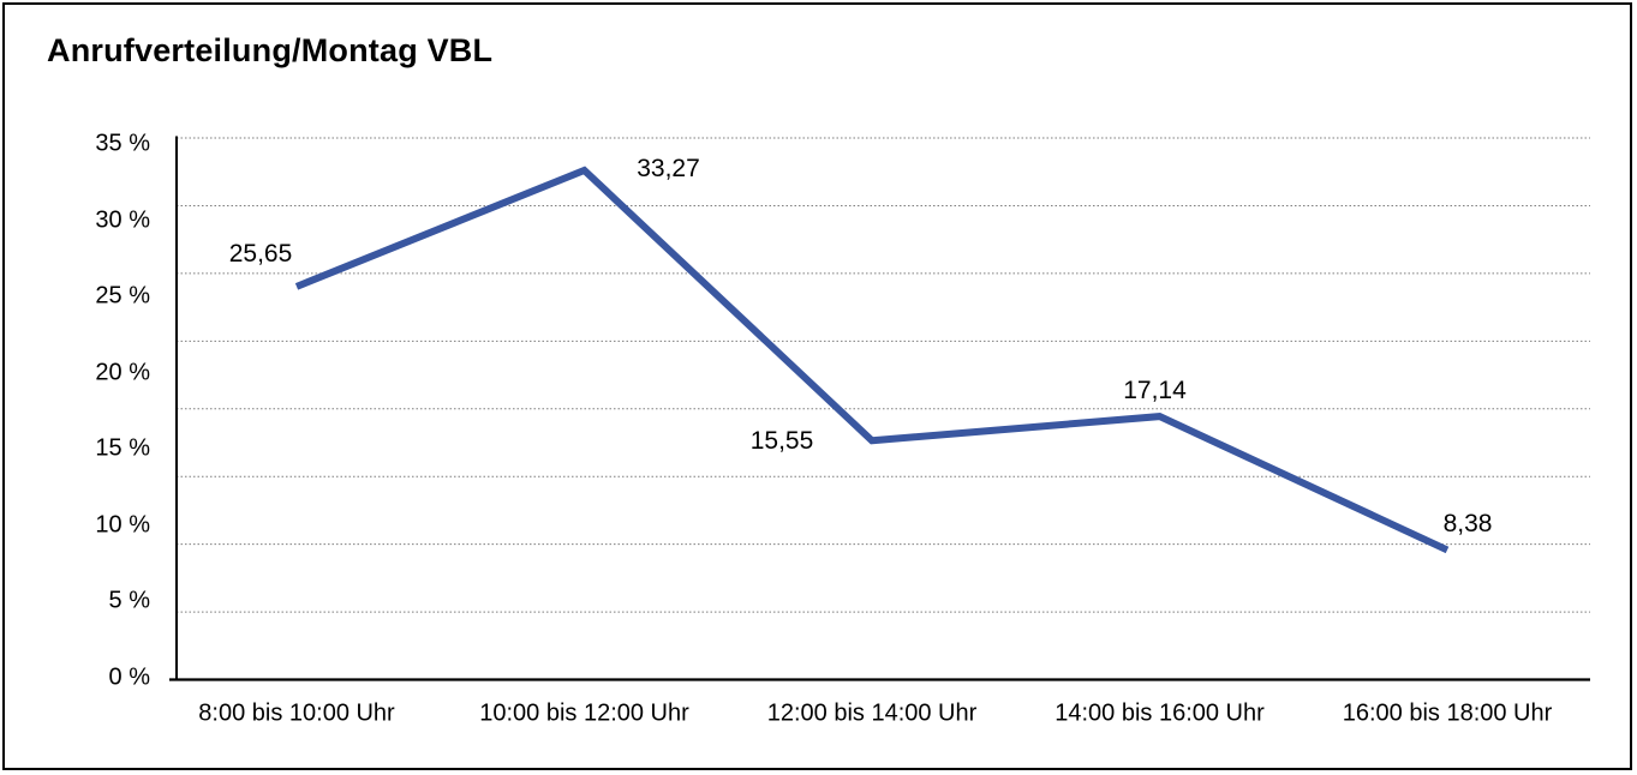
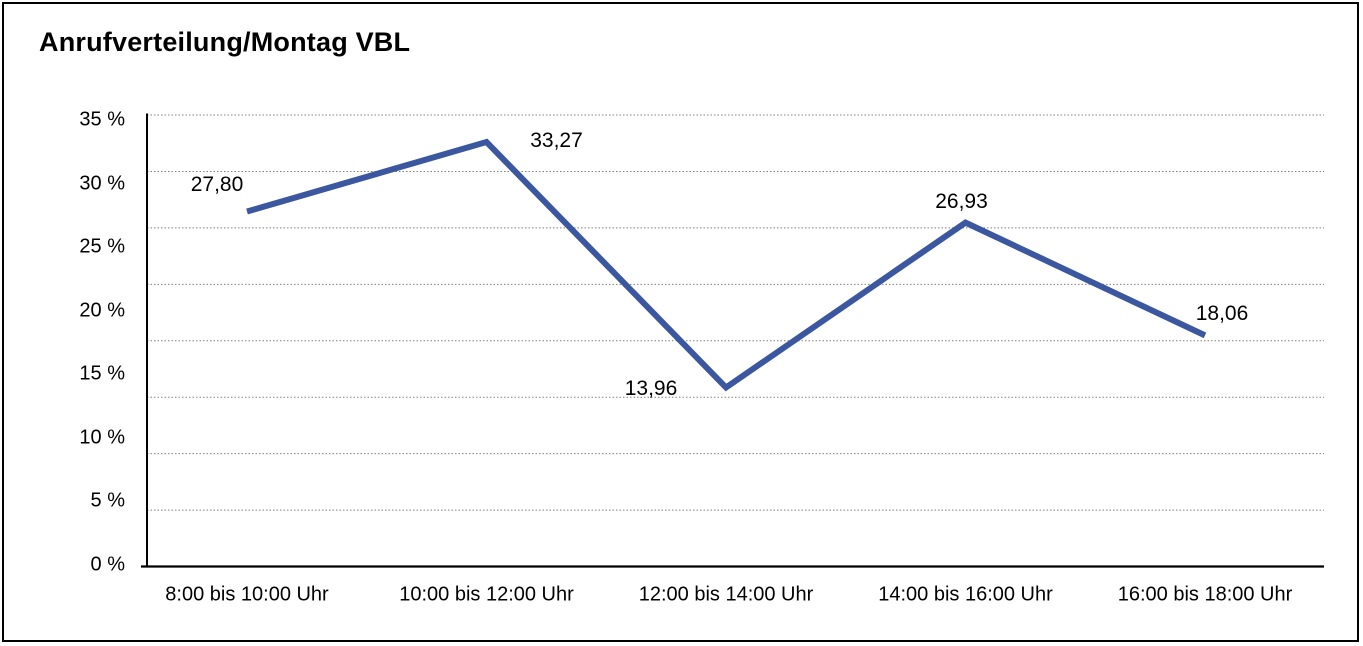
8:00 bis 10:00 Uhr: 25,65 -> 27,80
12:00 bis 14:00 Uhr: 15,55 -> 13,96
14:00 bis 16:00 Uhr: 17,14 -> 26,93
16:00 bis 18:00 Uhr: 8,38 -> 18,06
